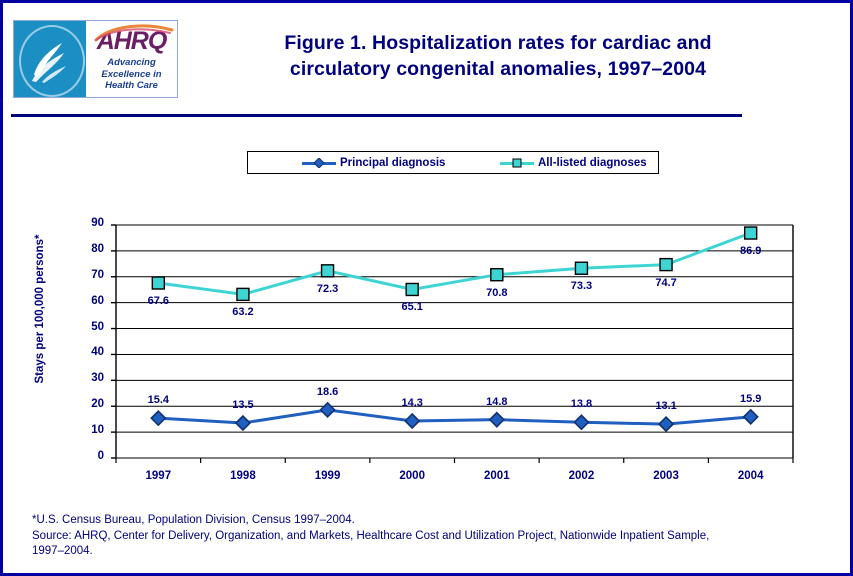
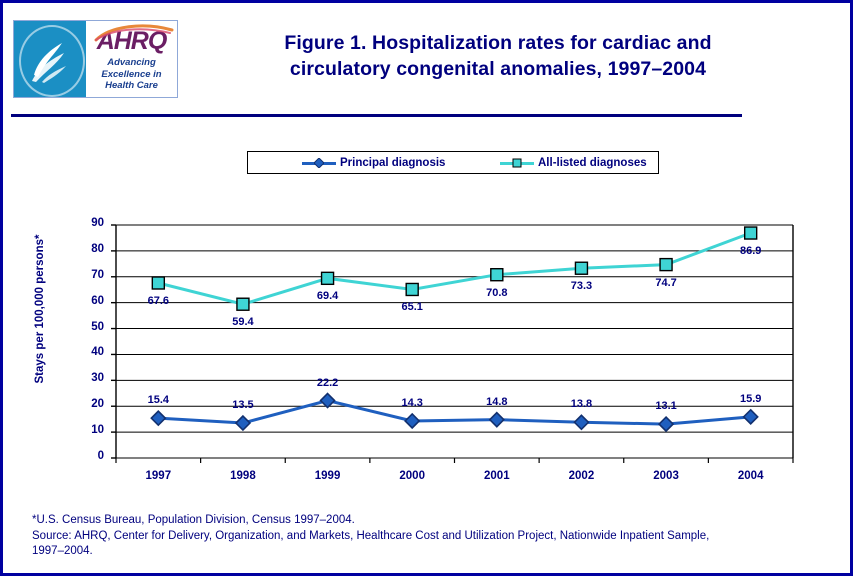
All-listed diagnoses/1998: 63.2 -> 59.4
Principal diagnosis/1999: 18.6 -> 22.2
All-listed diagnoses/1999: 72.3 -> 69.4
